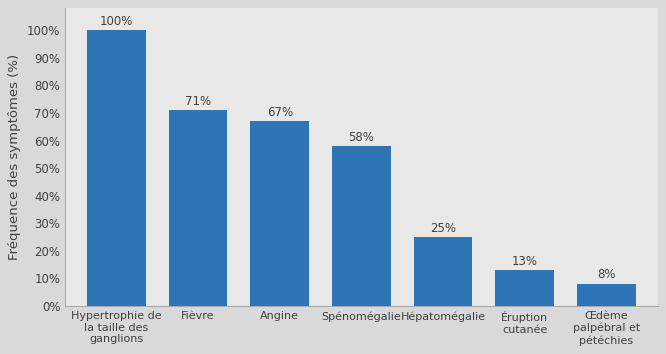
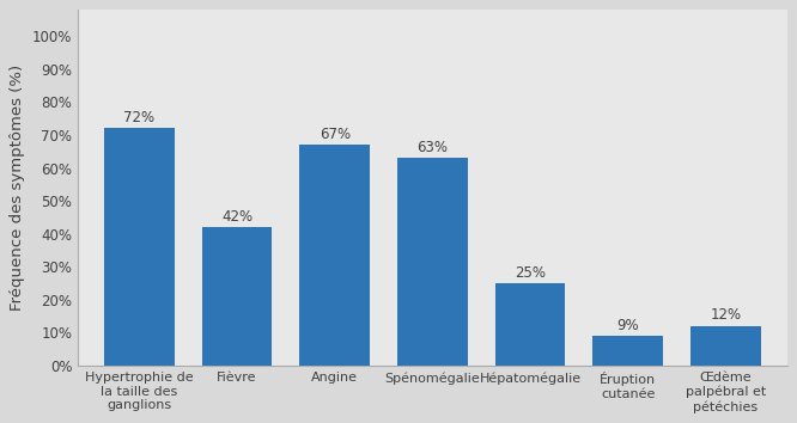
Hypertrophie de la taille des ganglions: 100% -> 72%
Fièvre: 71% -> 42%
Spénomégalie: 58% -> 63%
Éruption cutanée: 13% -> 9%
Œdème palpébral et pétéchies: 8% -> 12%
